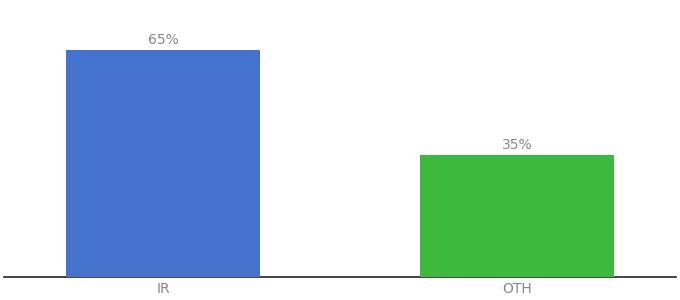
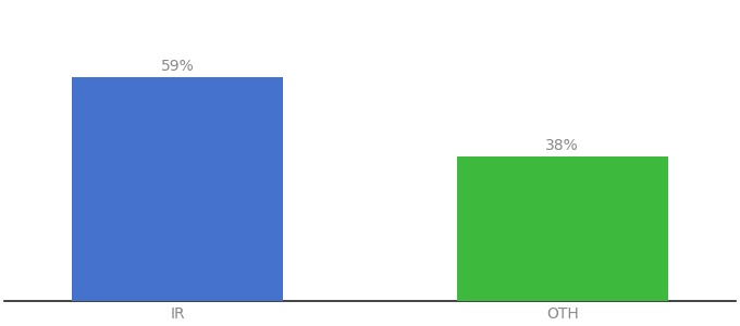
IR: 65% -> 59%
OTH: 35% -> 38%
